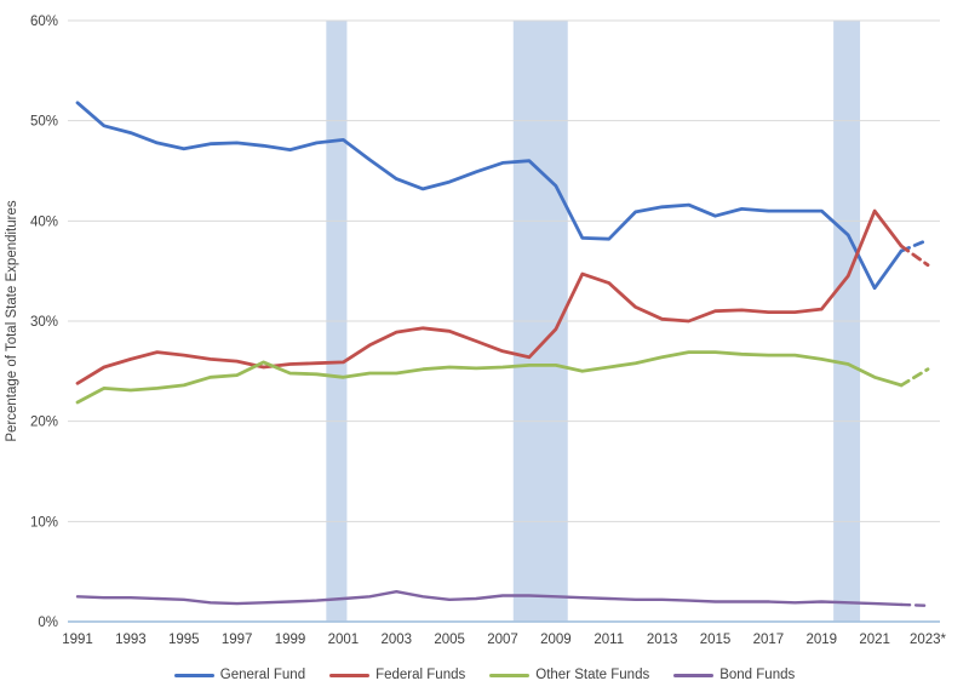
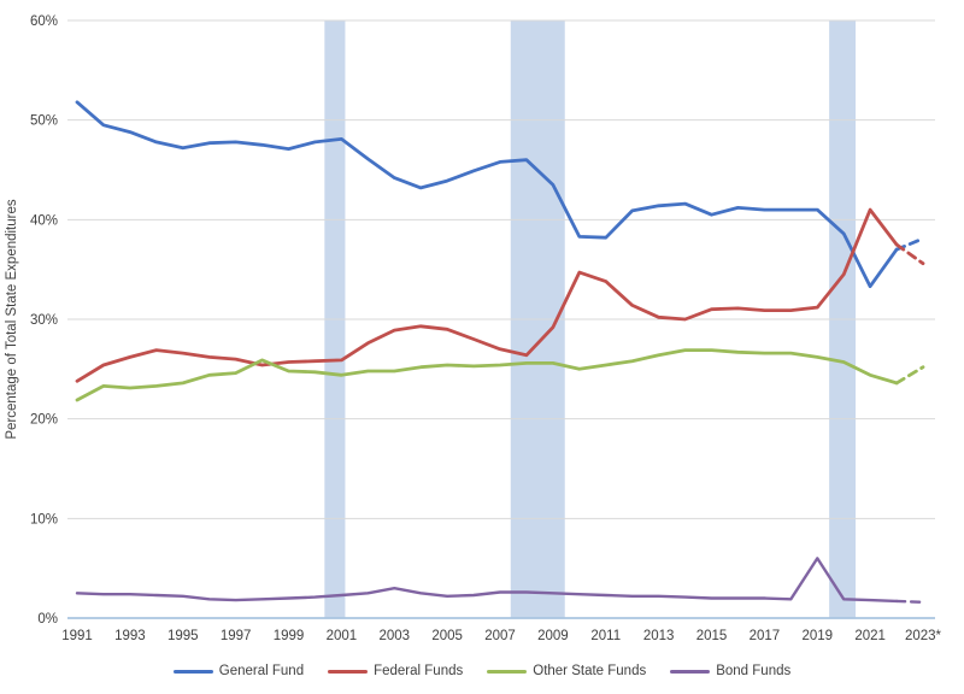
Bond Funds/2019: 2% -> 6%
